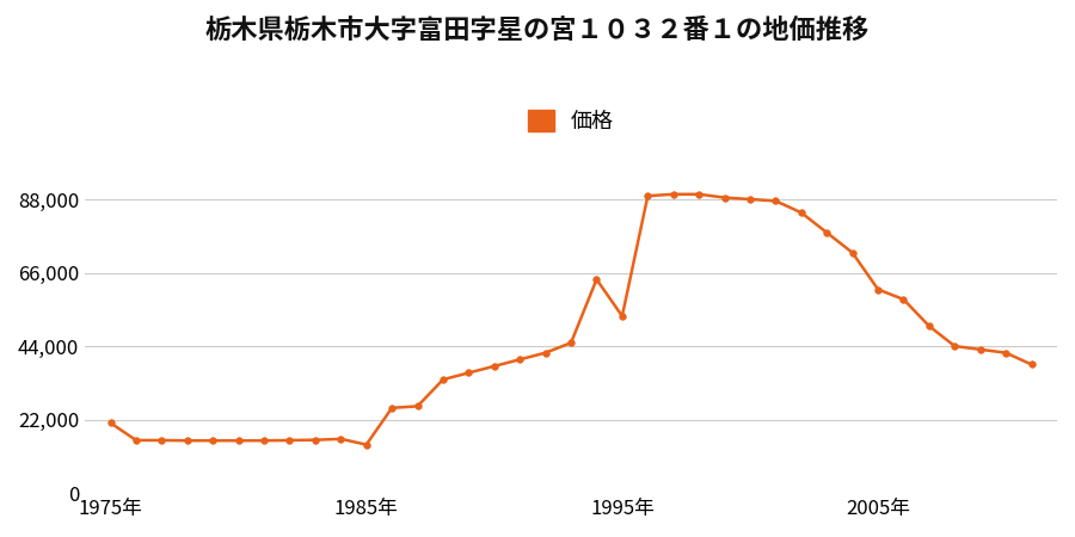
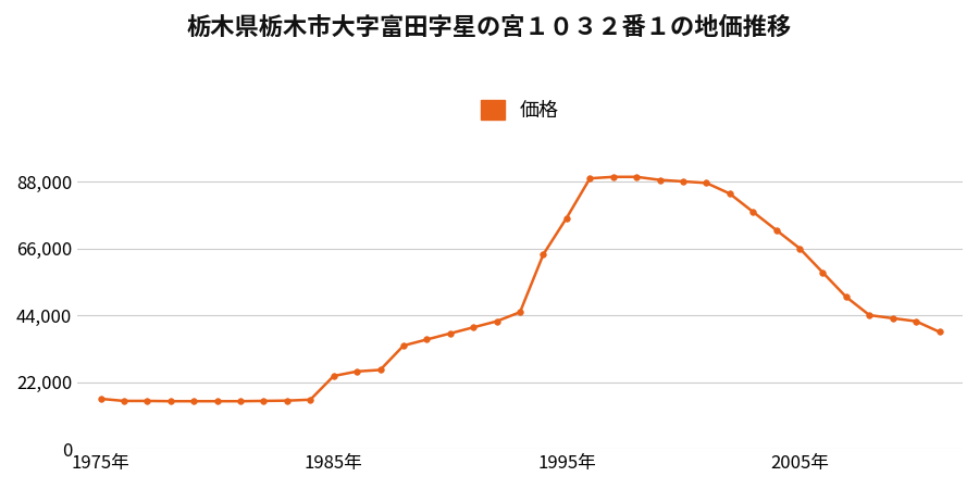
1975年: 21,000 -> 16,500
1985年: 14,500 -> 24,000
1995年: 53,000 -> 76,000
2005年: 61,000 -> 66,000
